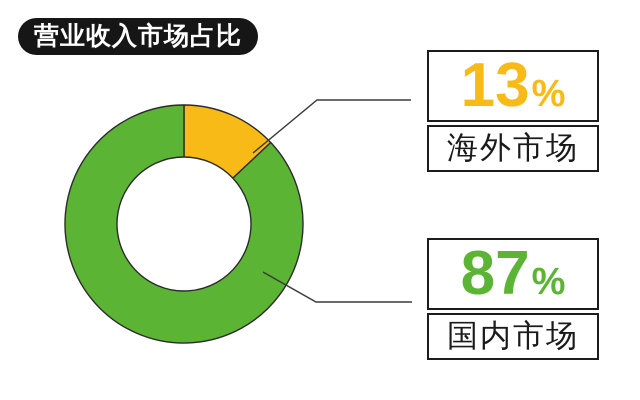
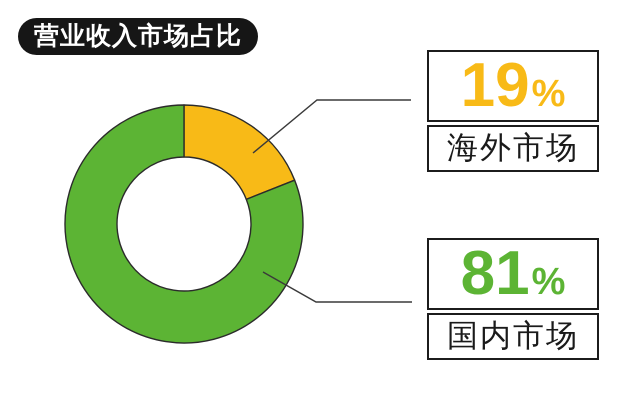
海外市场: 13 -> 19
国内市场: 87 -> 81
